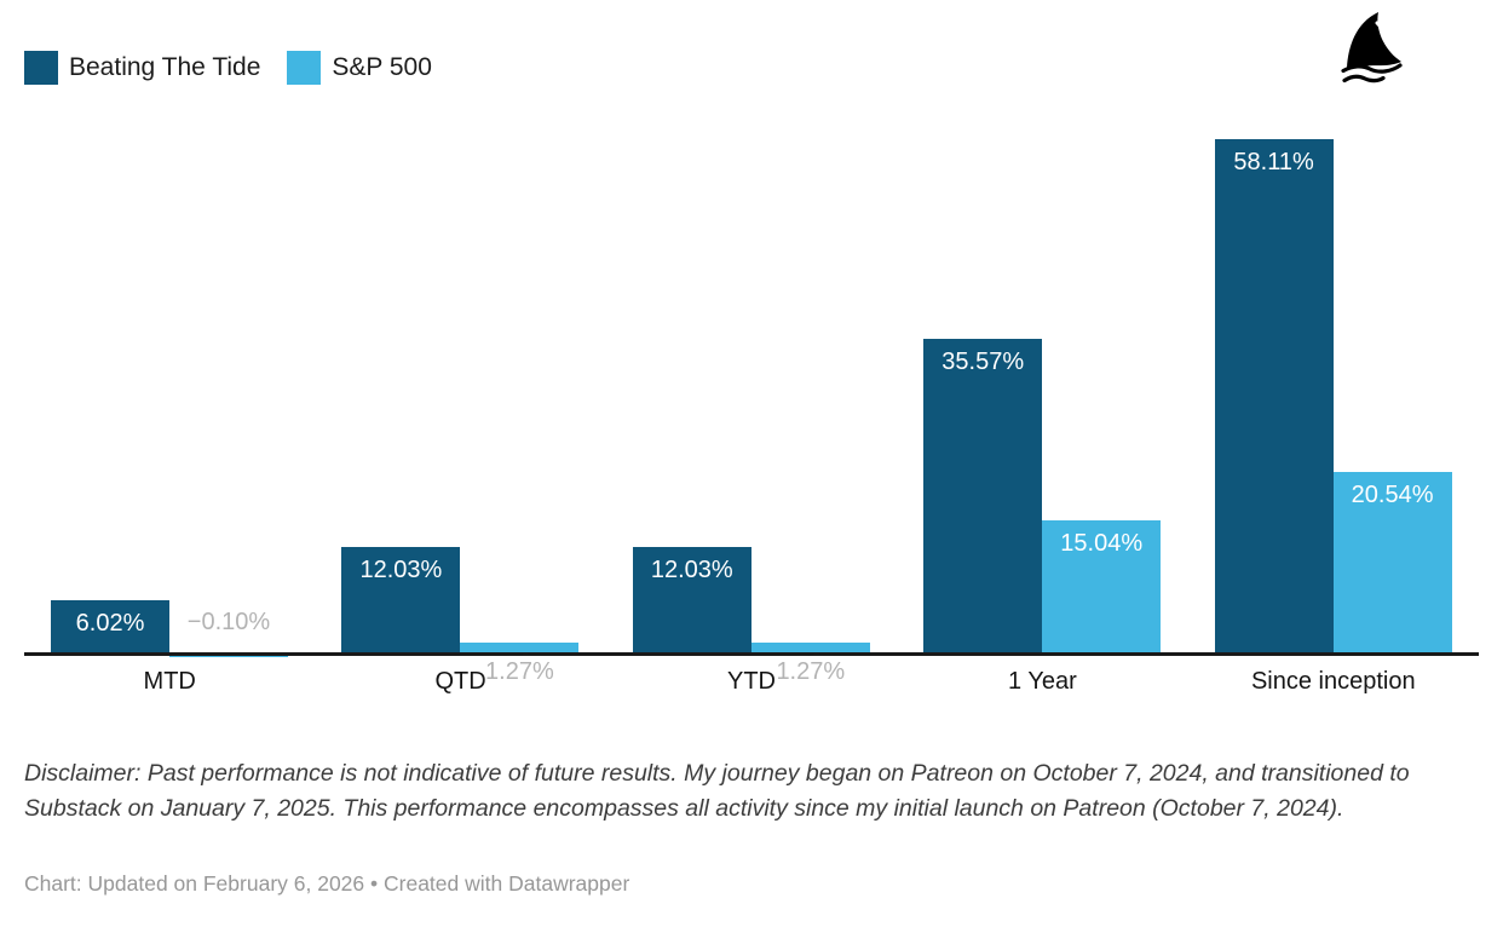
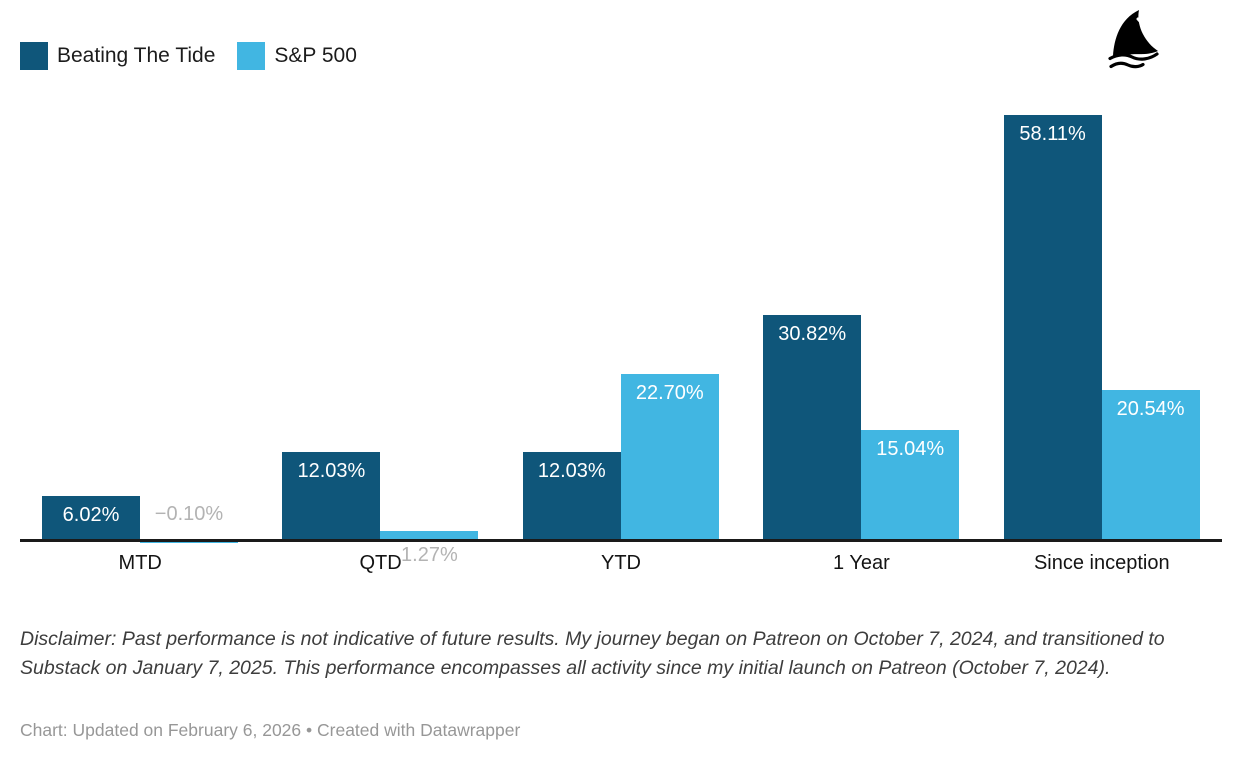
S&P 500/YTD: 1.27% -> 22.70%
Beating The Tide/1 Year: 35.57% -> 30.82%
